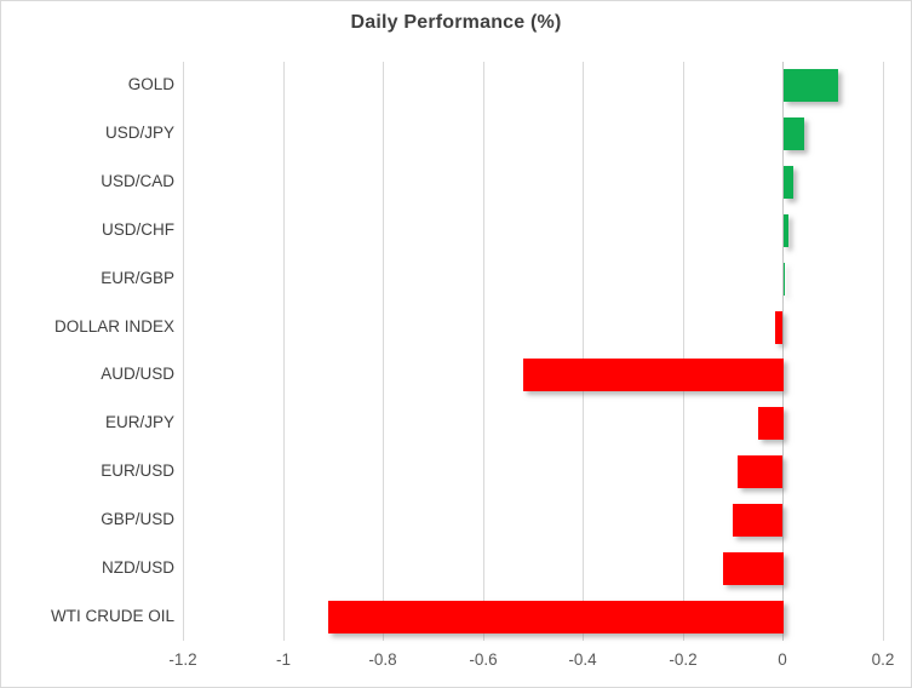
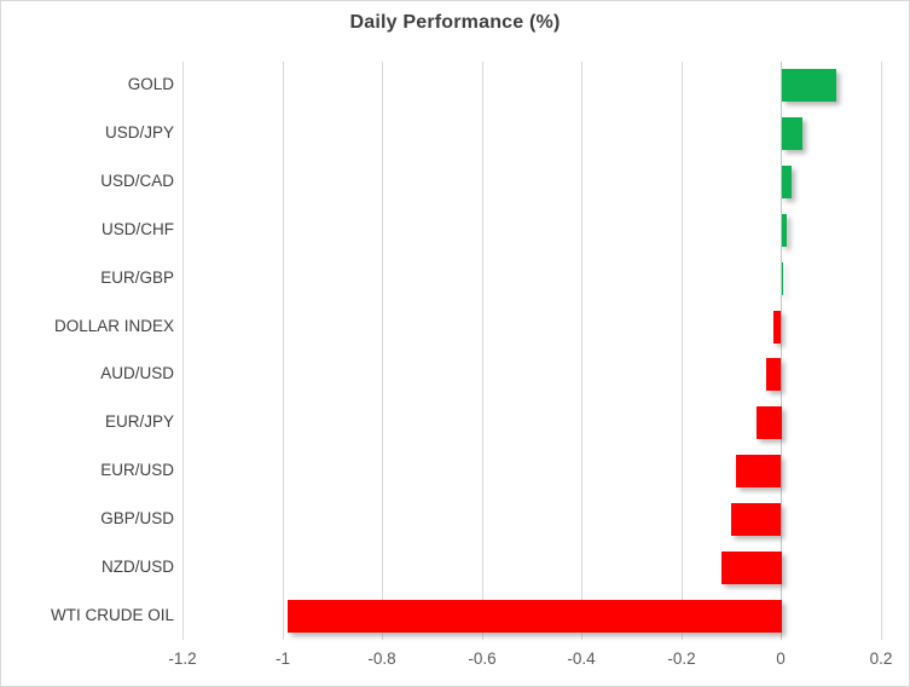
AUD/USD: -0.52 -> -0.03
WTI CRUDE OIL: -0.91 -> -0.99
